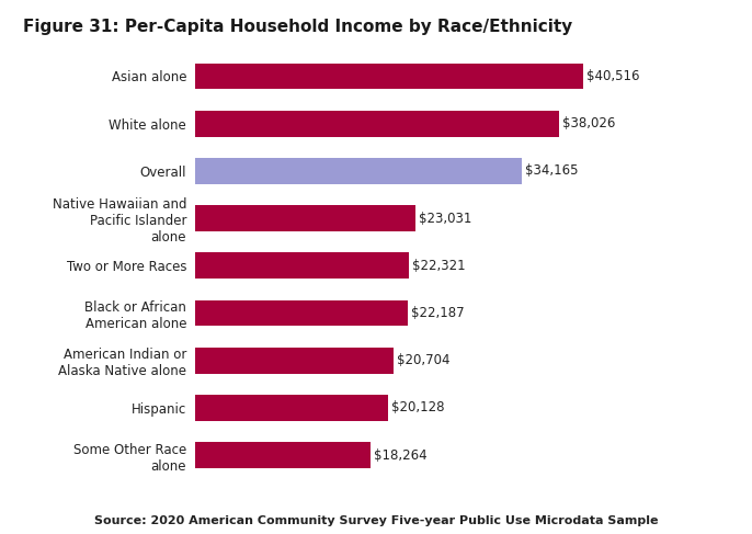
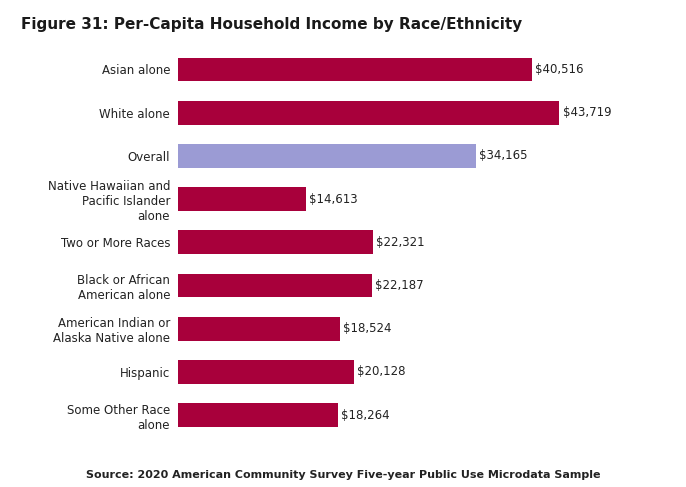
White alone: $38,026 -> $43,719
Native Hawaiian and Pacific Islander alone: $23,031 -> $14,613
American Indian or Alaska Native alone: $20,704 -> $18,524
